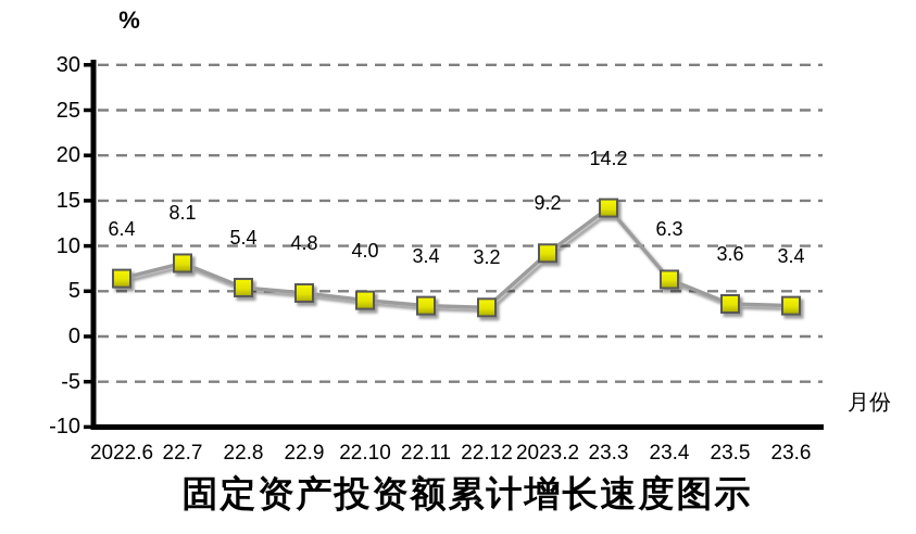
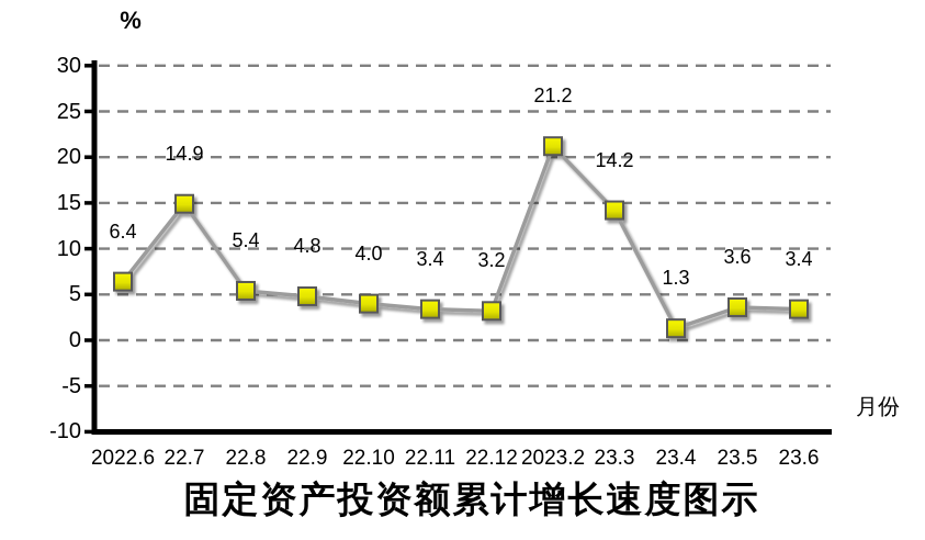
22.7: 8.1 -> 14.9
2023.2: 9.2 -> 21.2
23.4: 6.3 -> 1.3
